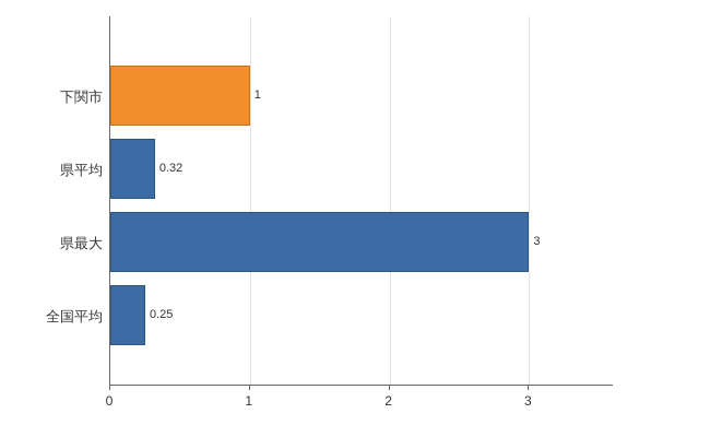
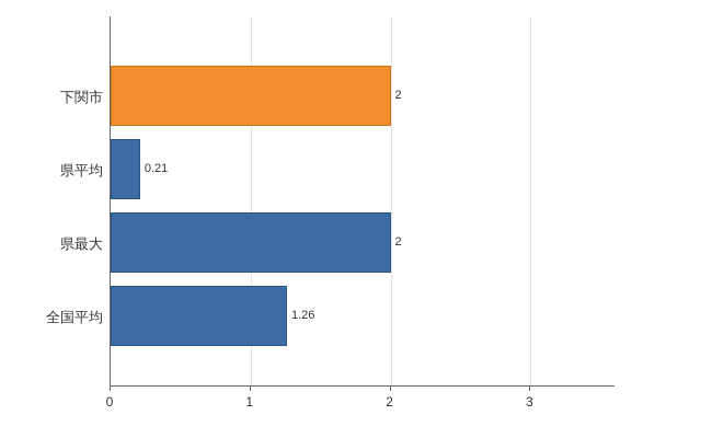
下関市: 1 -> 2
県平均: 0.32 -> 0.21
県最大: 3 -> 2
全国平均: 0.25 -> 1.26
